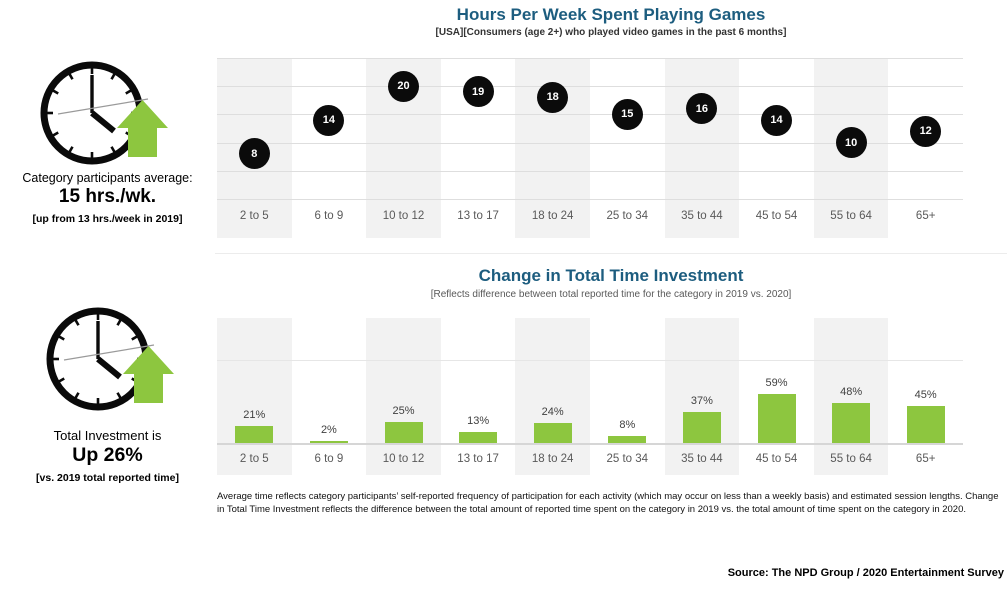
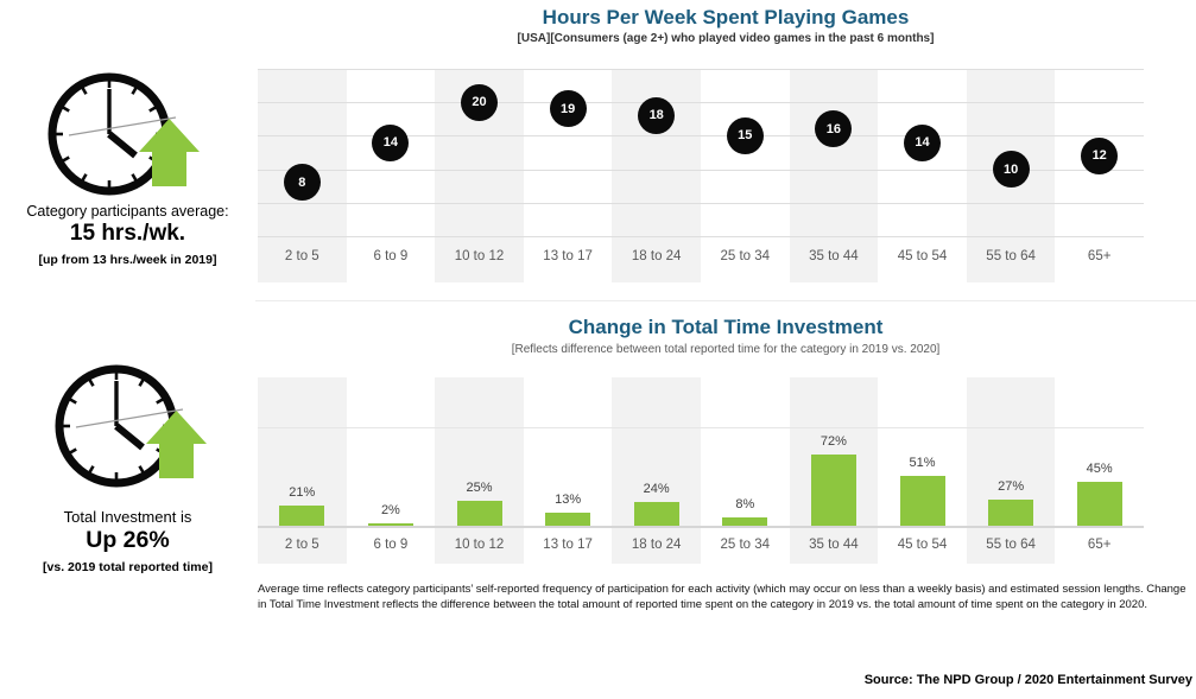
Change in Total Time Investment/35 to 44: 37% -> 72%
Change in Total Time Investment/45 to 54: 59% -> 51%
Change in Total Time Investment/55 to 64: 48% -> 27%
